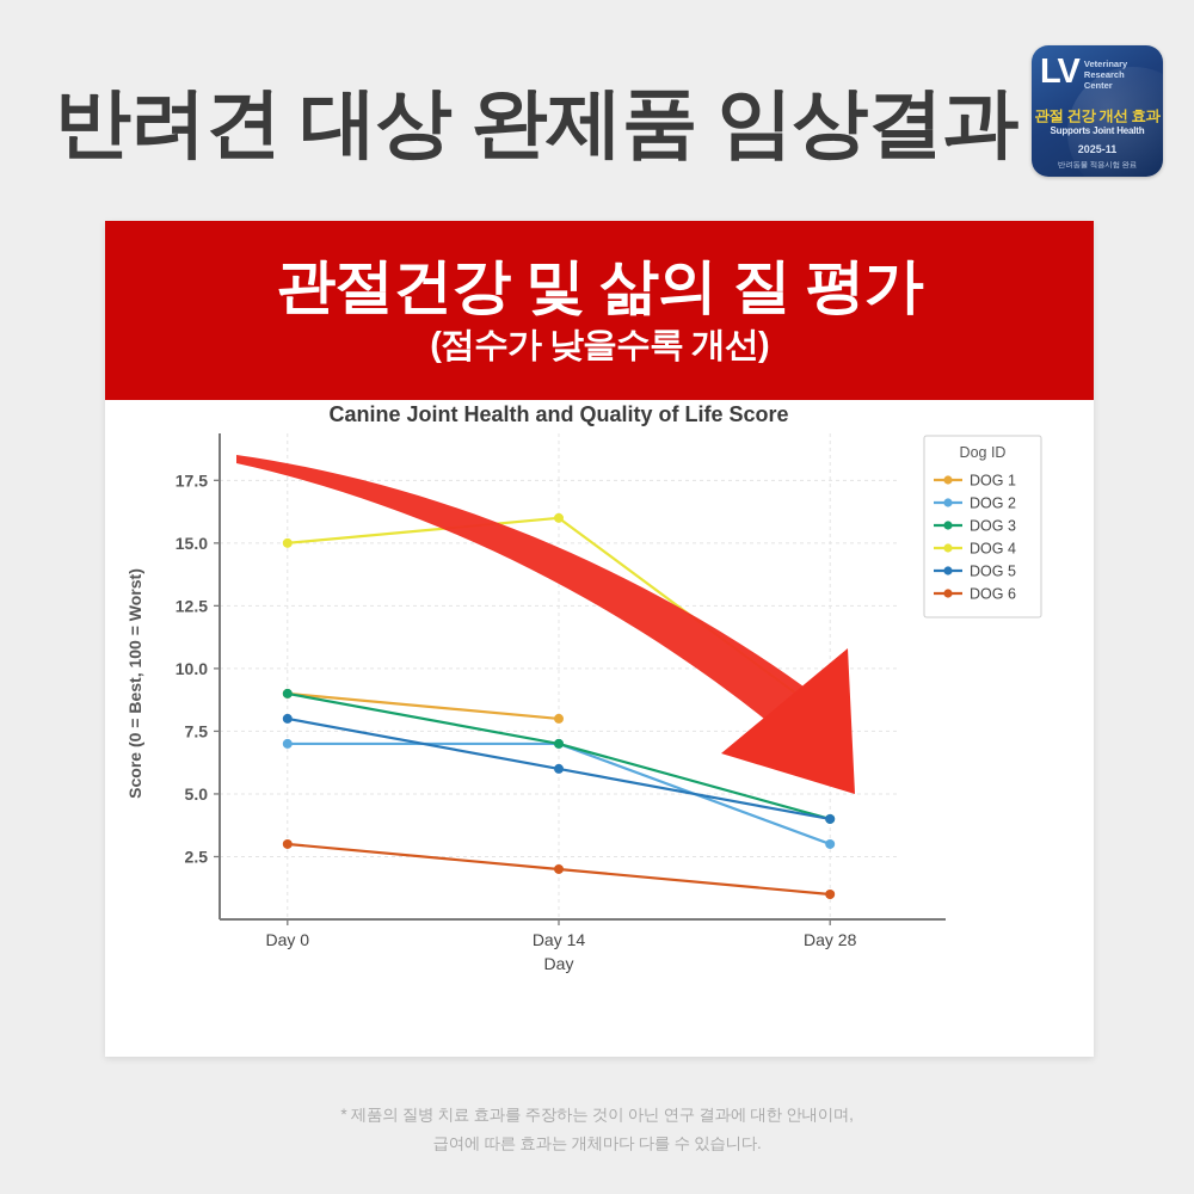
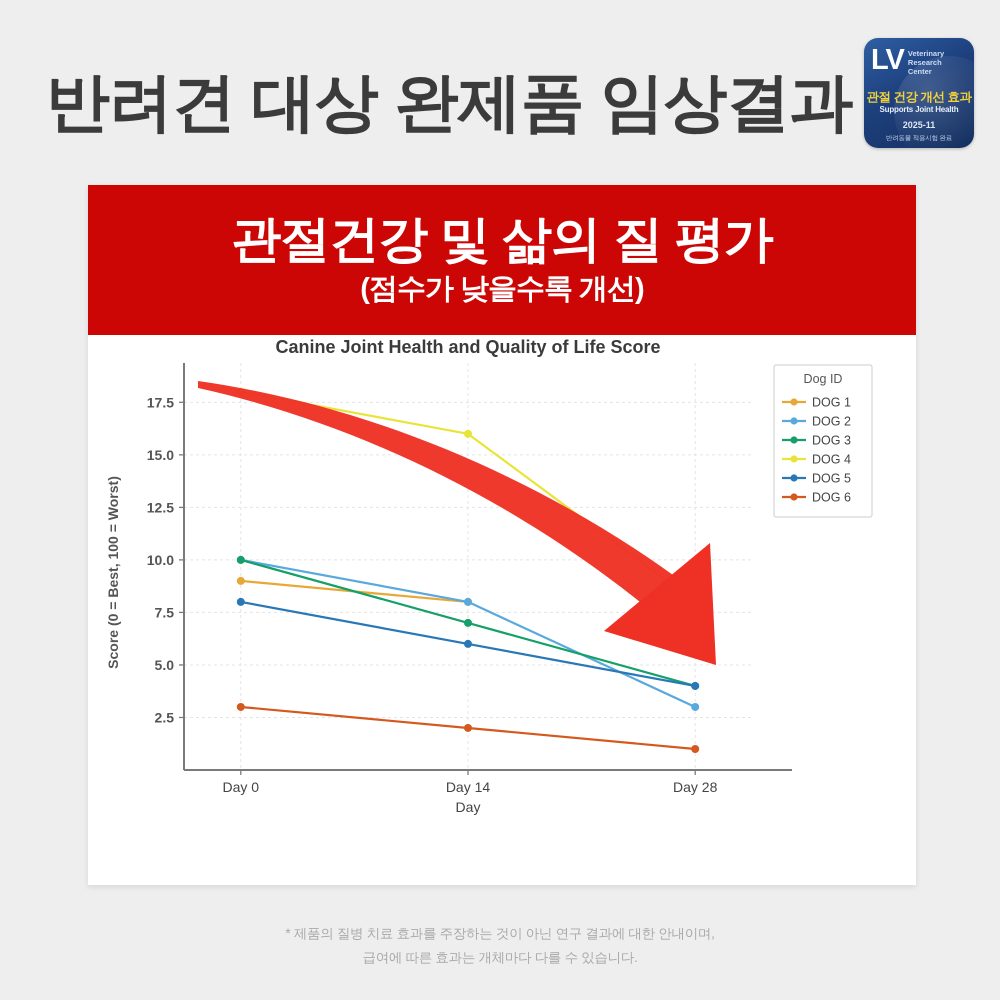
DOG 2/Day 0: 7 -> 10
DOG 3/Day 0: 9 -> 10
DOG 4/Day 0: 15 -> 18
DOG 2/Day 14: 7 -> 8
